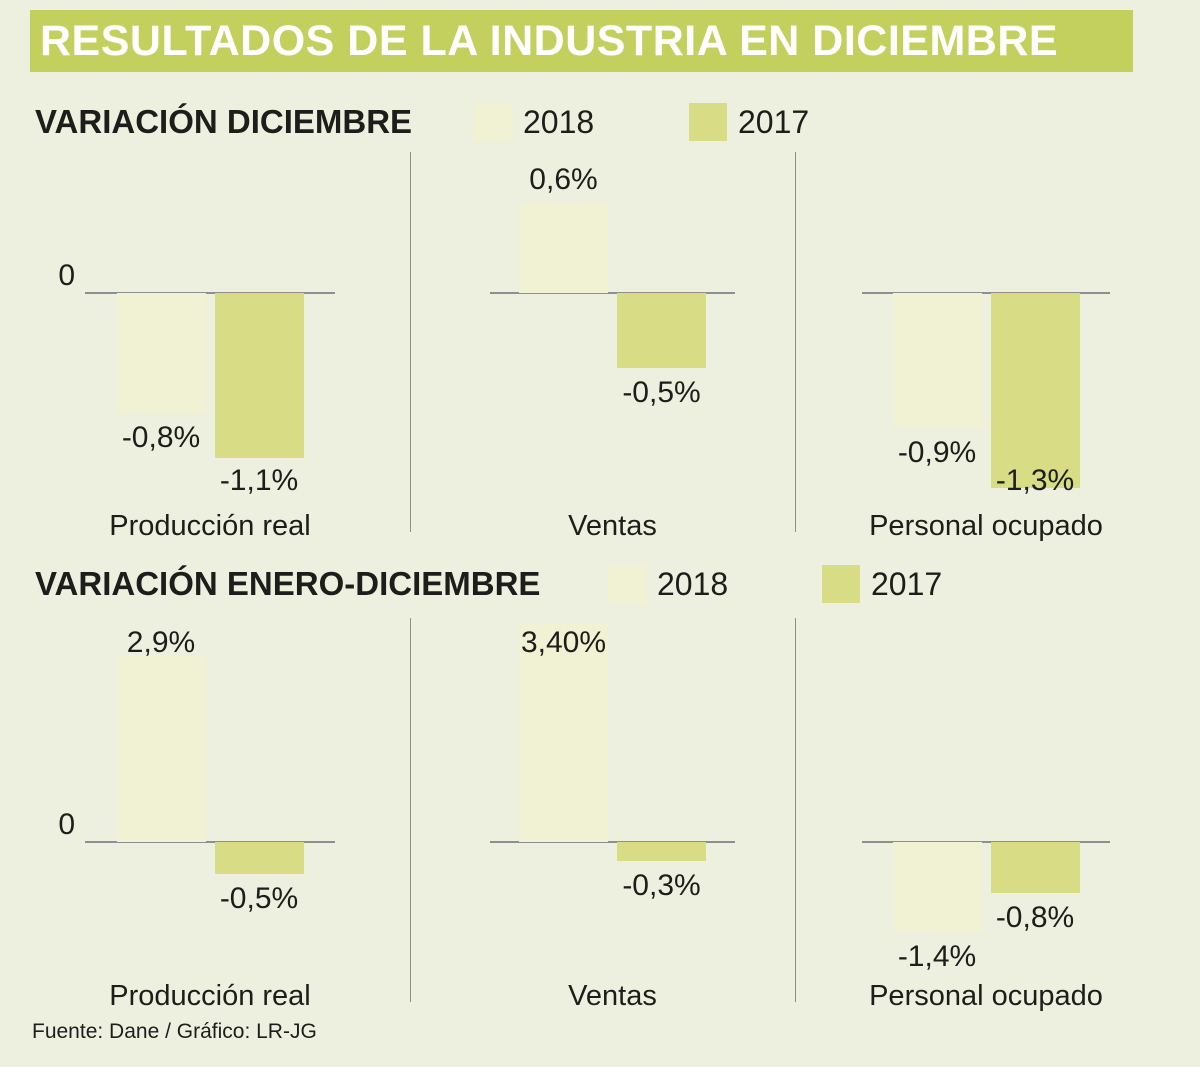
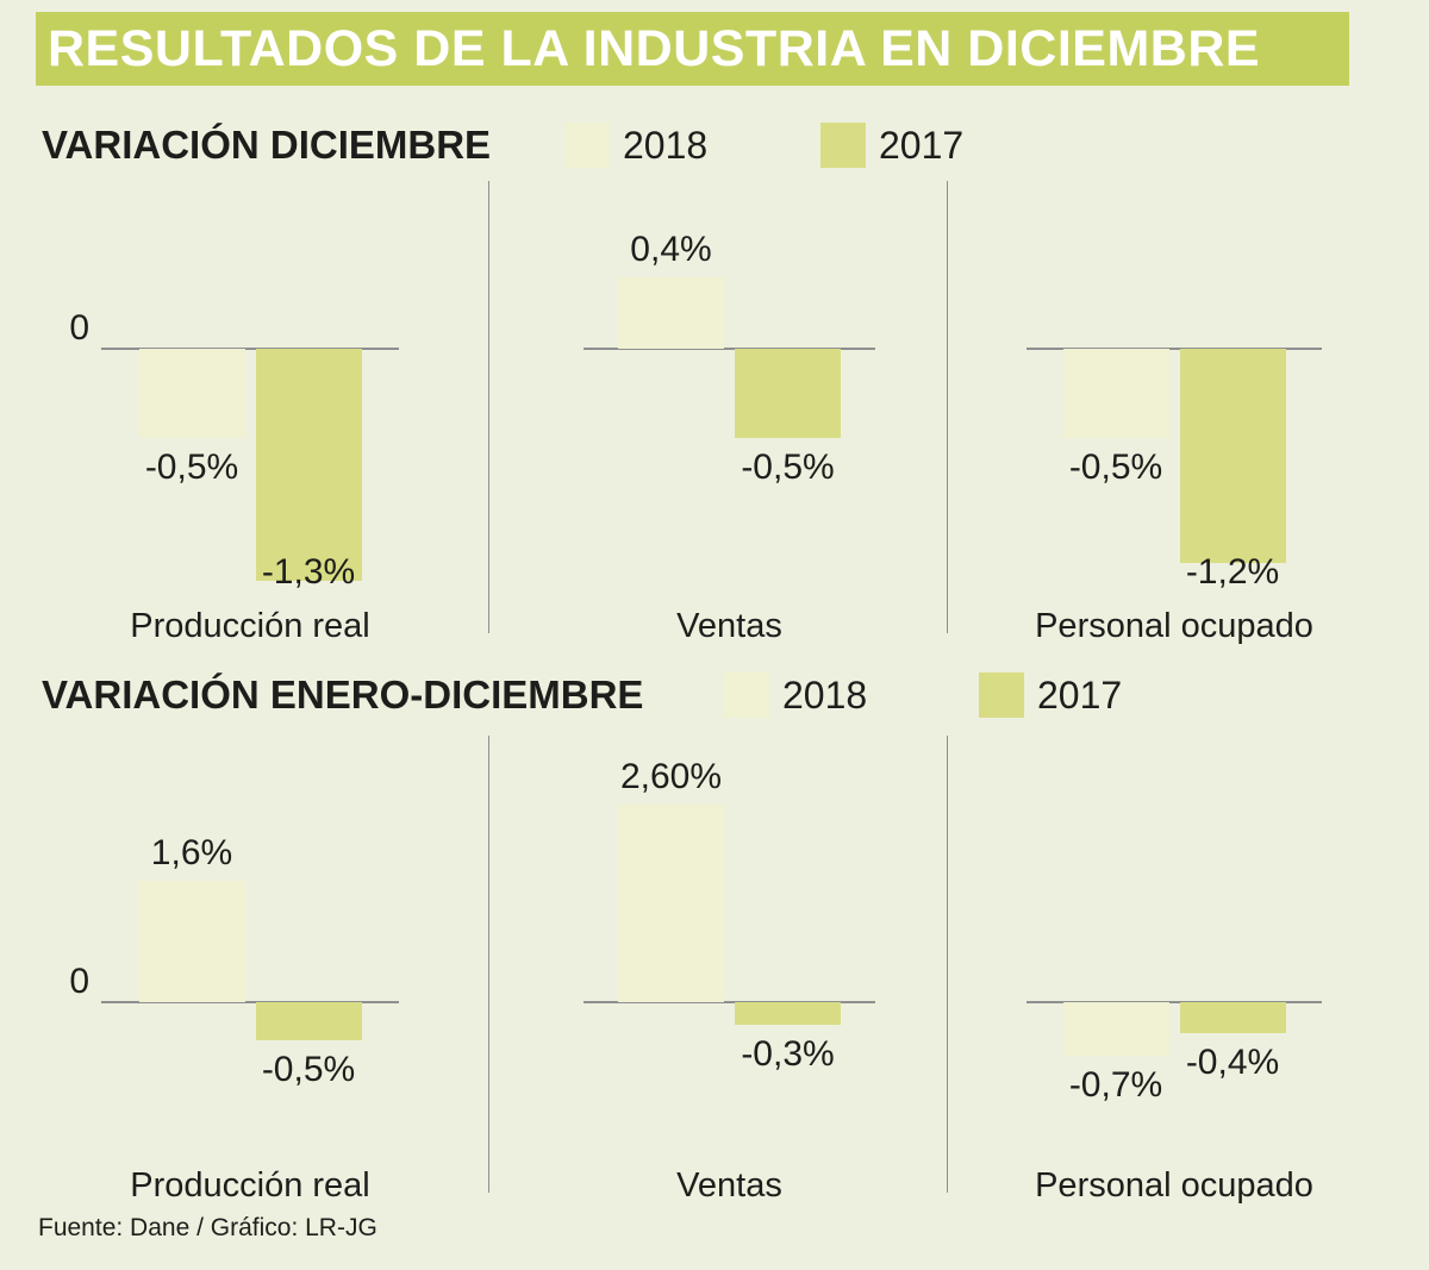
VARIACIÓN DICIEMBRE/2018/Producción real: -0,8% -> -0,5%
VARIACIÓN DICIEMBRE/2017/Producción real: -1,1% -> -1,3%
VARIACIÓN DICIEMBRE/2018/Ventas: 0,6% -> 0,4%
VARIACIÓN DICIEMBRE/2018/Personal ocupado: -0,9% -> -0,5%
VARIACIÓN DICIEMBRE/2017/Personal ocupado: -1,3% -> -1,2%
VARIACIÓN ENERO-DICIEMBRE/2018/Producción real: 2,9% -> 1,6%
VARIACIÓN ENERO-DICIEMBRE/2018/Ventas: 3,40% -> 2,60%
VARIACIÓN ENERO-DICIEMBRE/2018/Personal ocupado: -1,4% -> -0,7%
VARIACIÓN ENERO-DICIEMBRE/2017/Personal ocupado: -0,8% -> -0,4%
